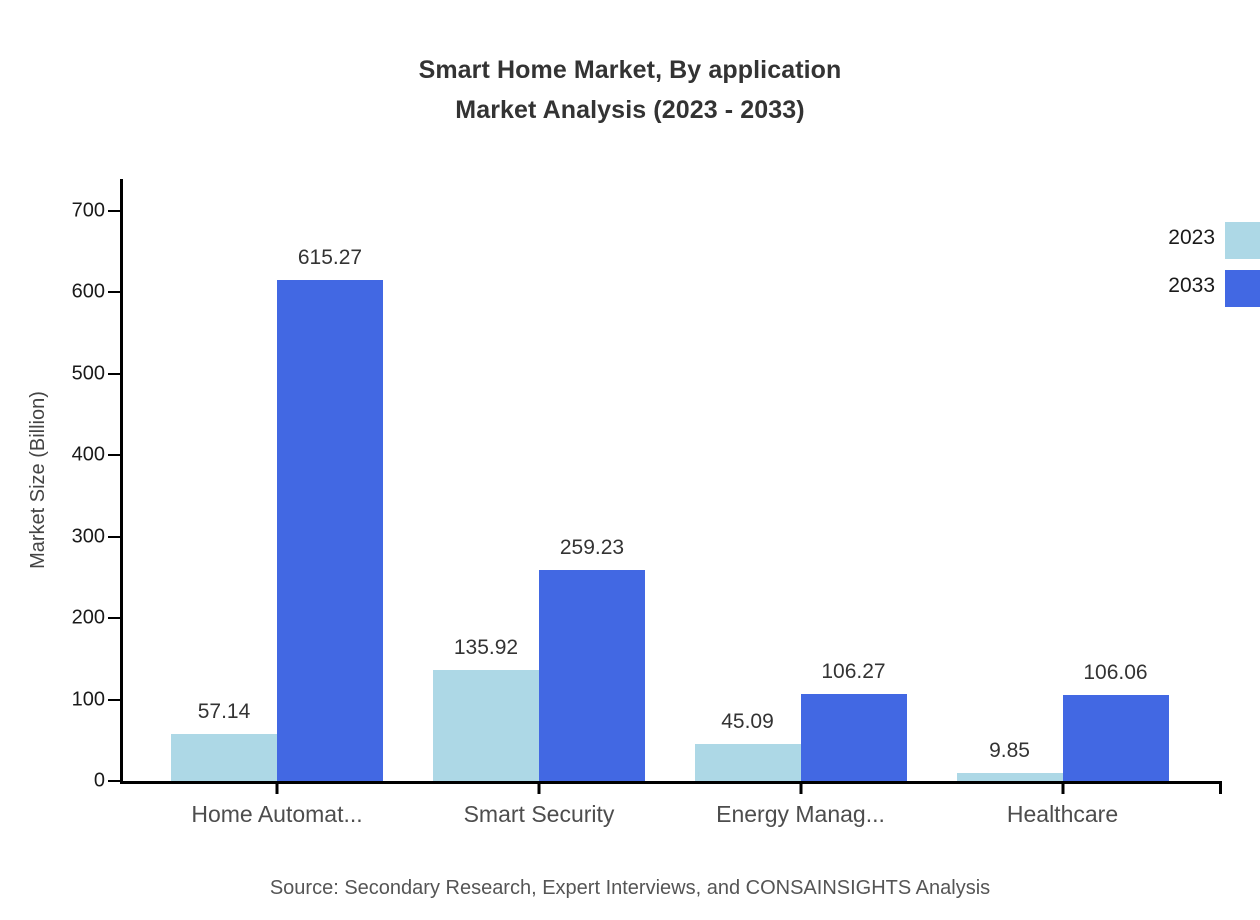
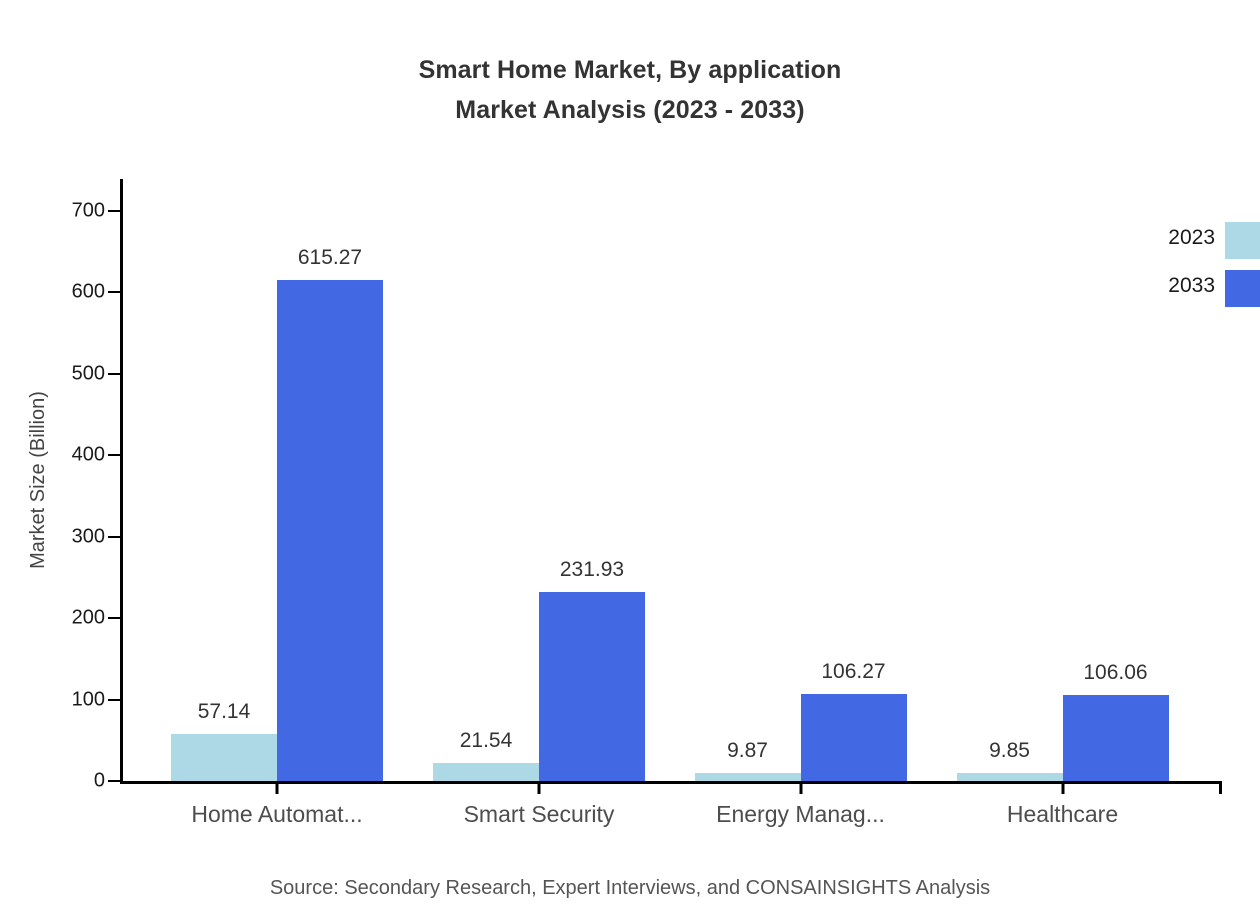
2023/Smart Security: 135.92 -> 21.54
2033/Smart Security: 259.23 -> 231.93
2023/Energy Manag...: 45.09 -> 9.87
